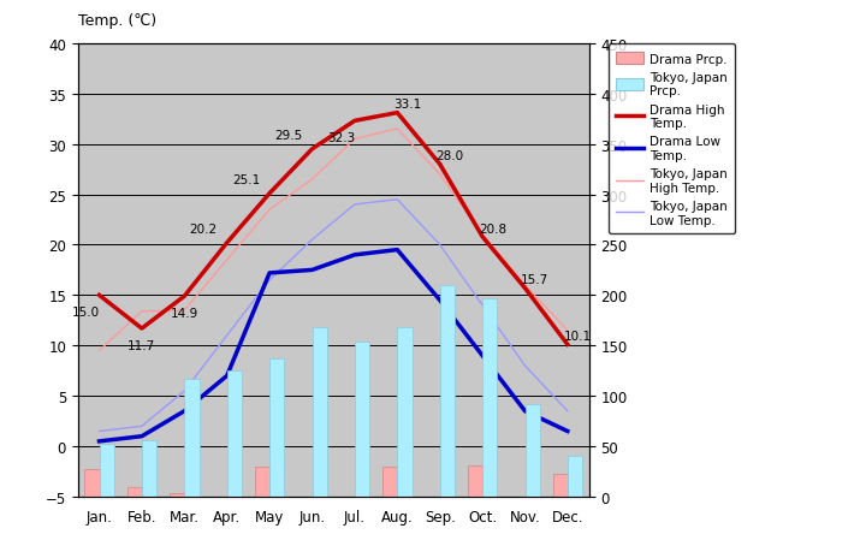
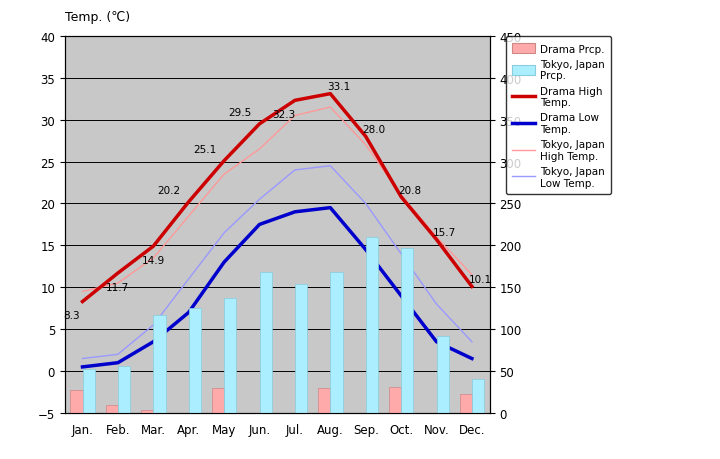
Drama High Temp./Jan.: 15.0 -> 8.3
Tokyo, Japan High Temp./Feb.: 13.4 -> 10.5
Drama Low Temp./May: 17.2 -> 13.0
